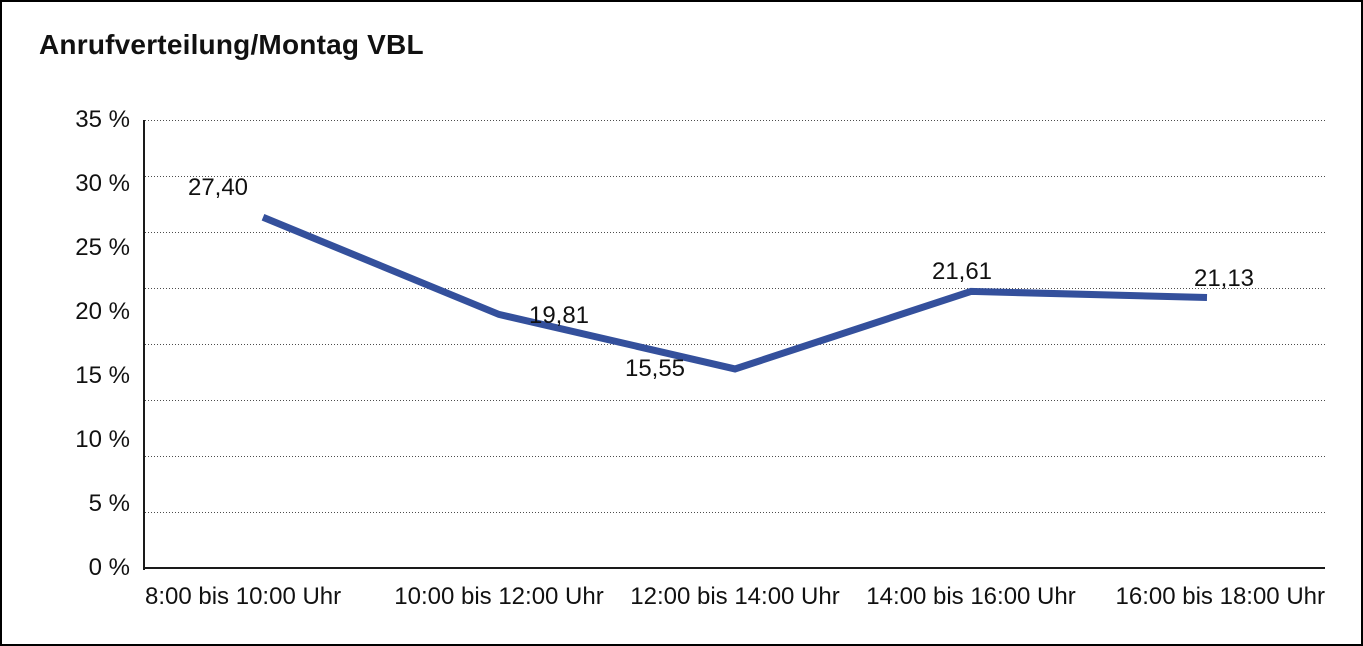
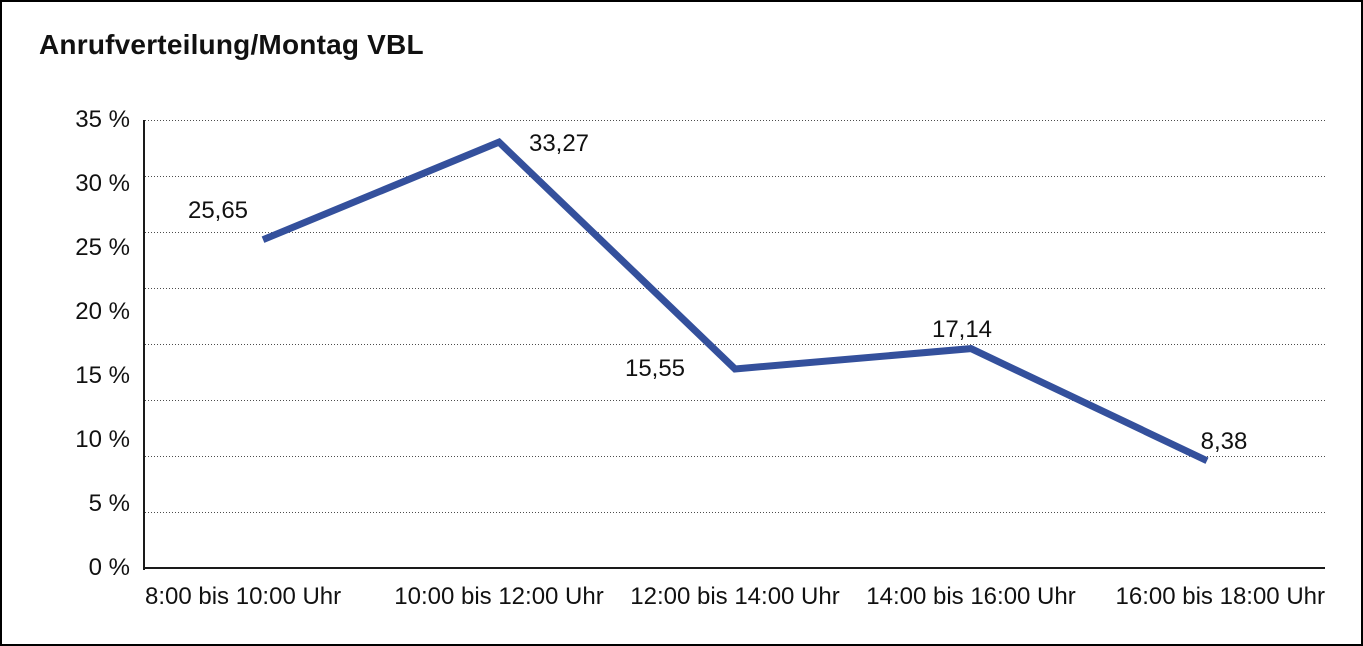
8:00 bis 10:00 Uhr: 27,40 -> 25,65
10:00 bis 12:00 Uhr: 19,81 -> 33,27
14:00 bis 16:00 Uhr: 21,61 -> 17,14
16:00 bis 18:00 Uhr: 21,13 -> 8,38
